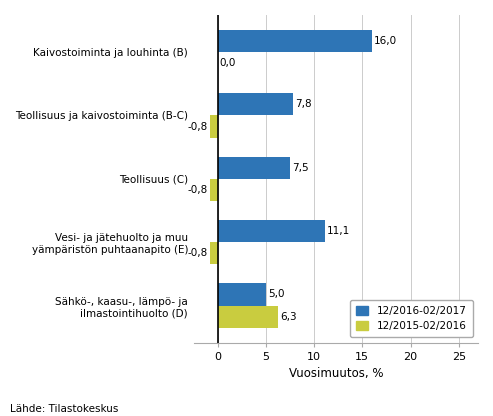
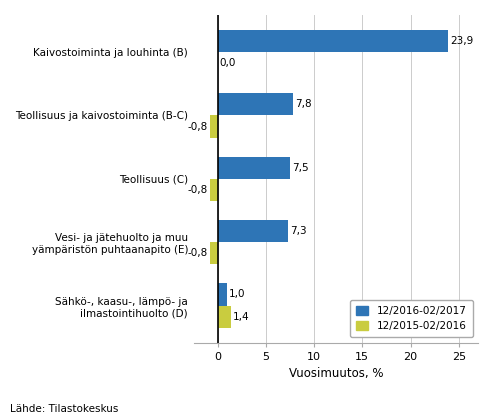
12/2016-02/2017/Kaivostoiminta ja louhinta (B): 16,0 -> 23,9
12/2016-02/2017/Vesi- ja jätehuolto ja muu yämpäristön puhtaanapito (E): 11,1 -> 7,3
12/2016-02/2017/Sähkö-, kaasu-, lämpö- ja ilmastointihuolto (D): 5,0 -> 1,0
12/2015-02/2016/Sähkö-, kaasu-, lämpö- ja ilmastointihuolto (D): 6,3 -> 1,4
